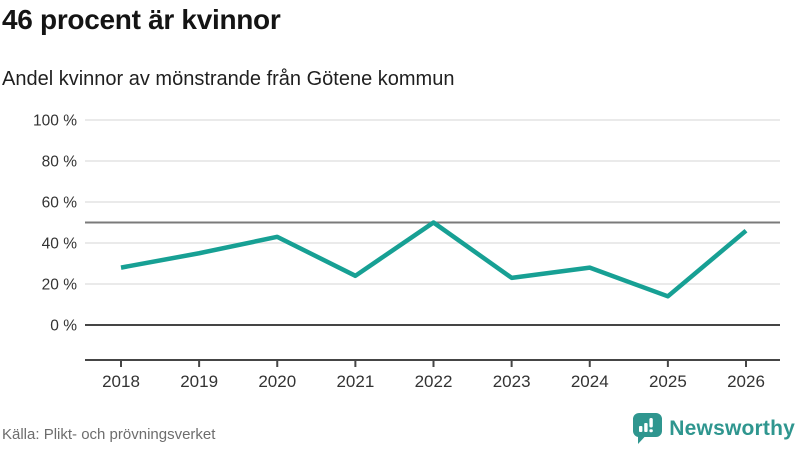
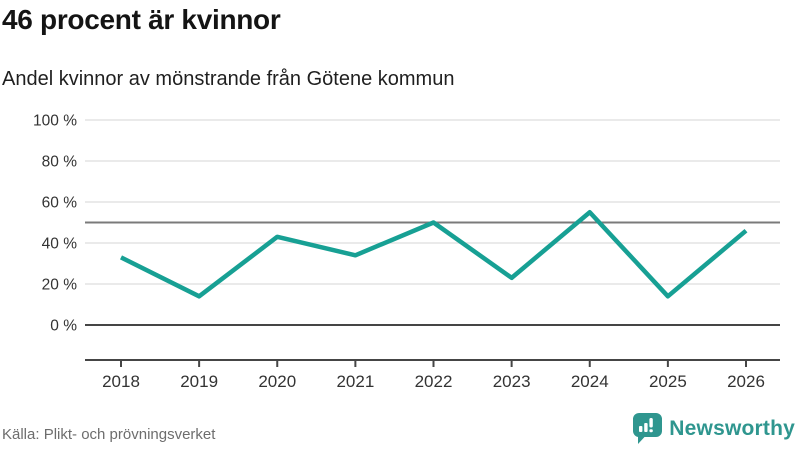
2018: 28% -> 33%
2019: 35% -> 14%
2021: 24% -> 34%
2024: 28% -> 55%
